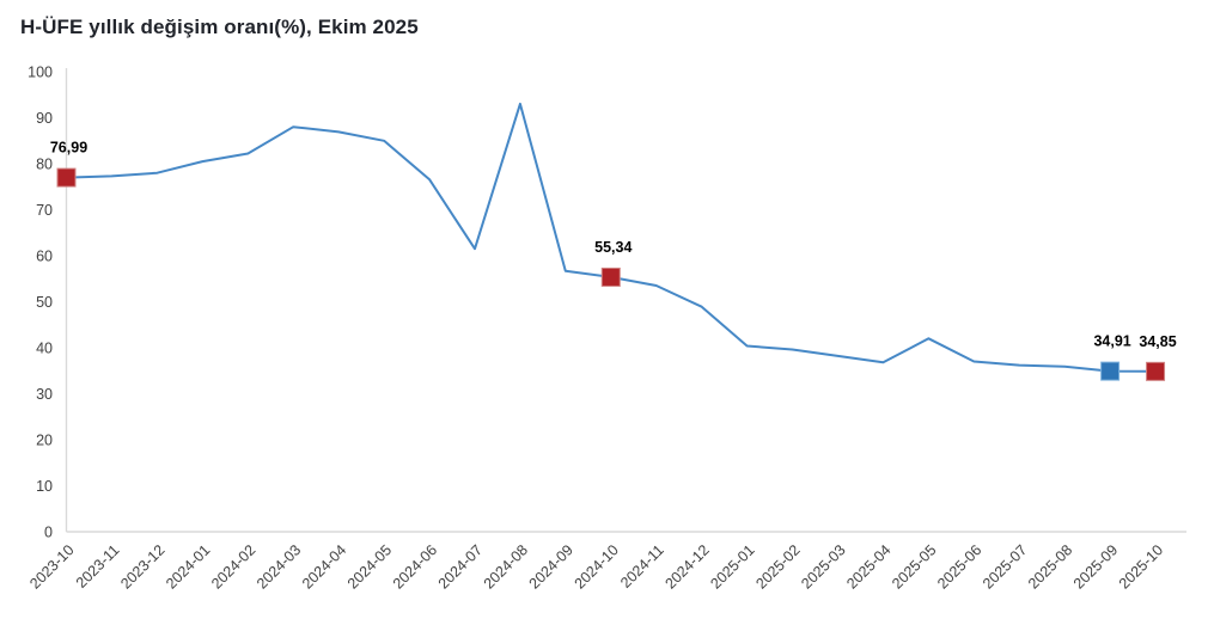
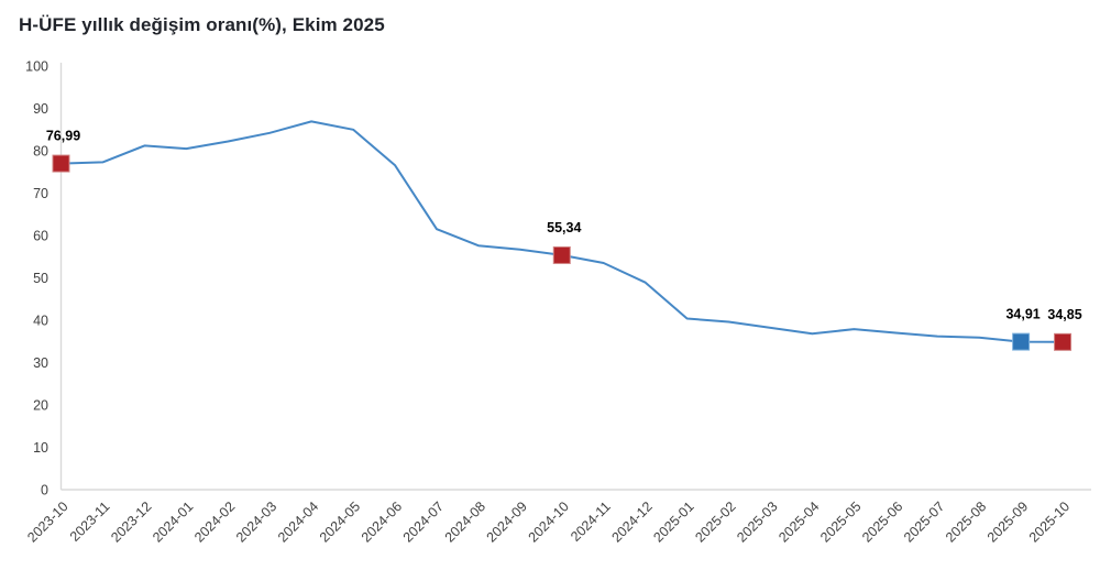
2023-12: 78 -> 81
2024-03: 88 -> 84
2024-08: 93 -> 58
2025-05: 42 -> 38
